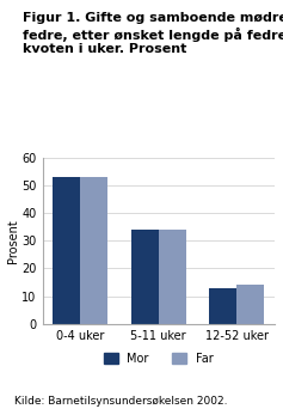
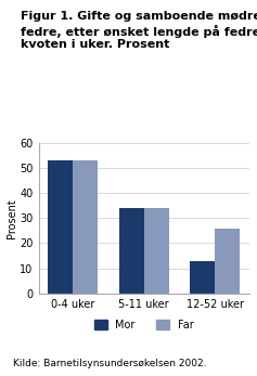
Far/12-52 uker: 14 -> 26
